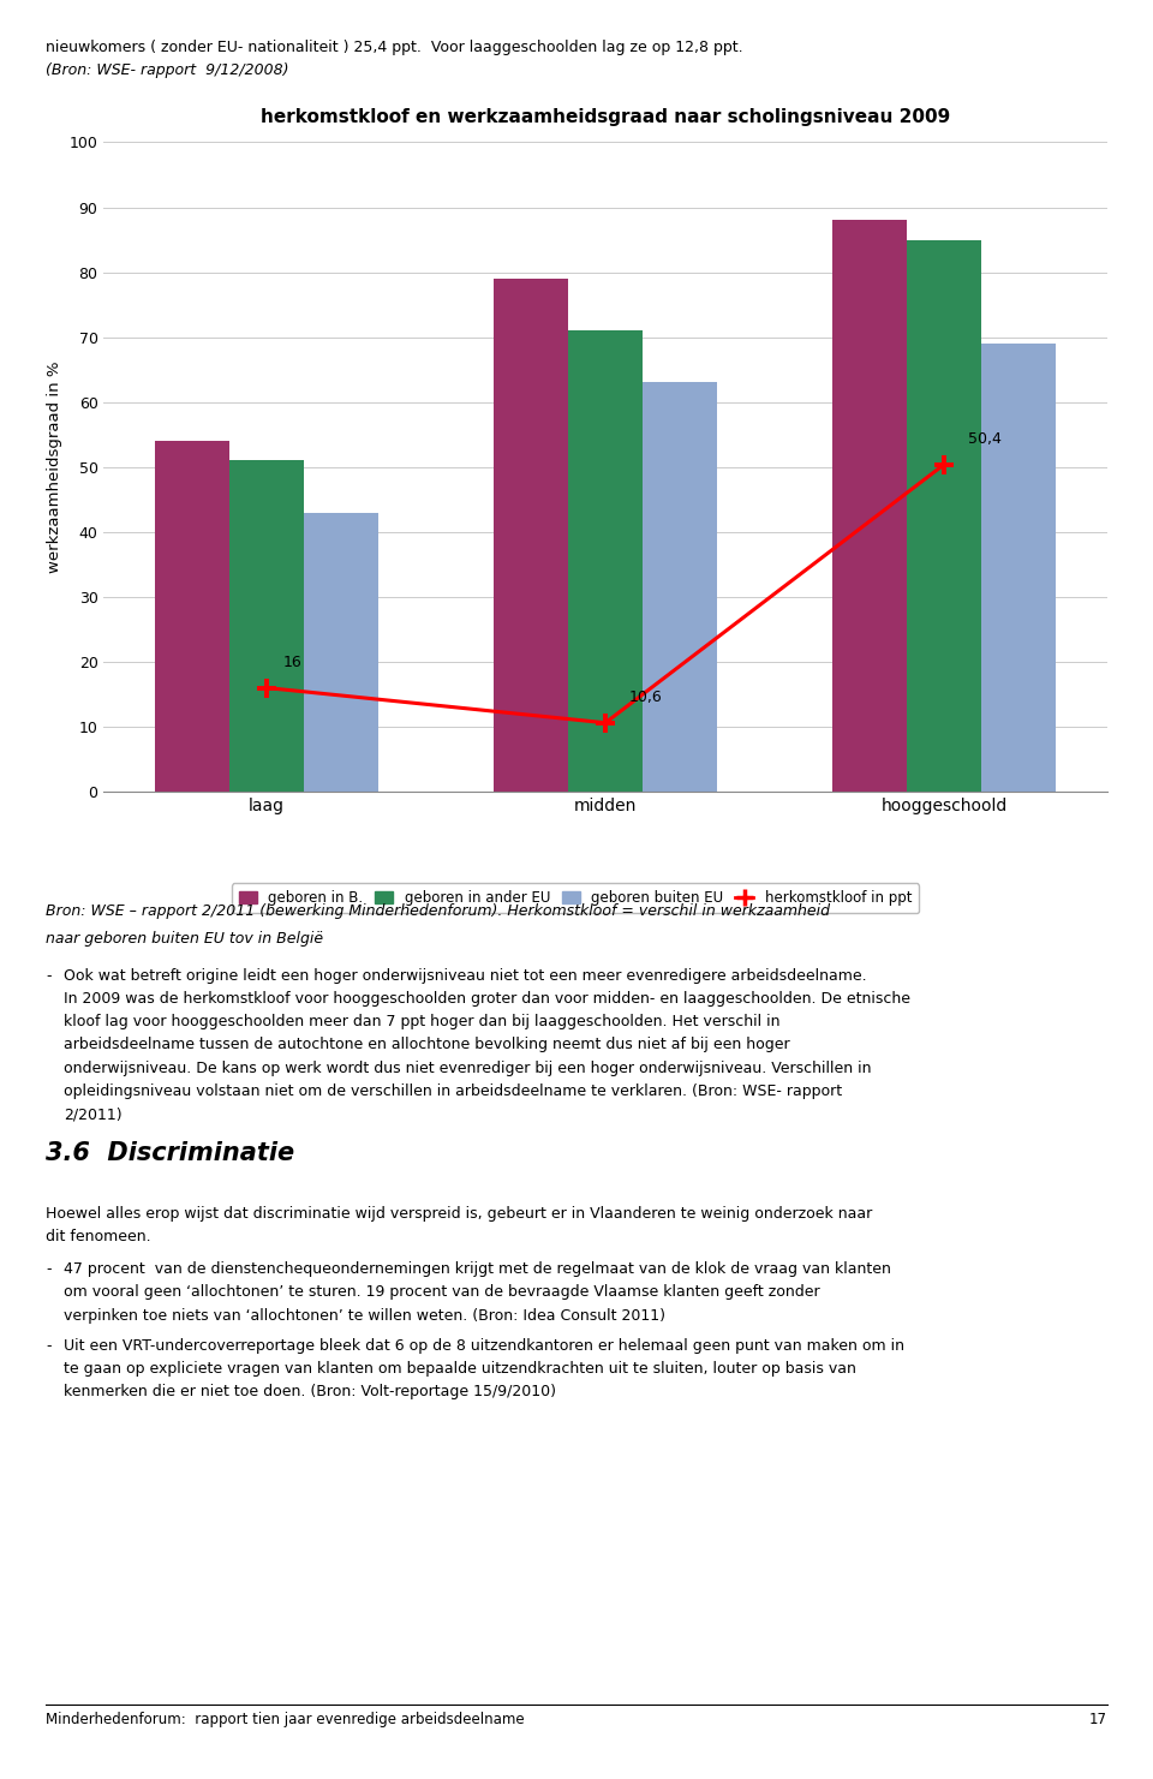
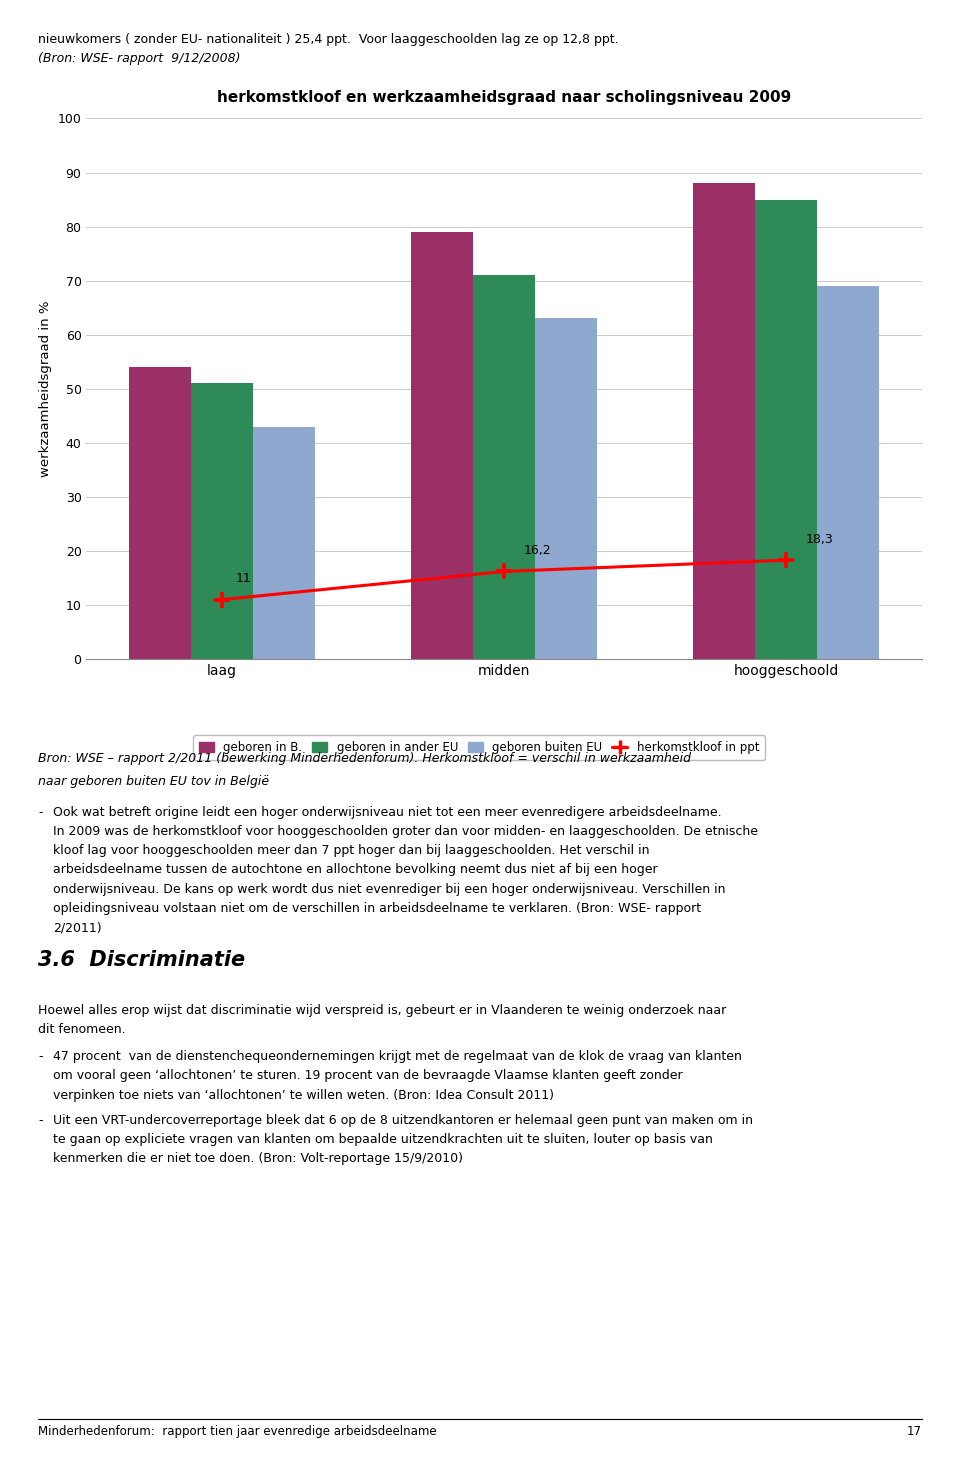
herkomstkloof in ppt/laag: 16 -> 11
herkomstkloof in ppt/midden: 10,6 -> 16,2
herkomstkloof in ppt/hooggeschoold: 50,4 -> 18,3
